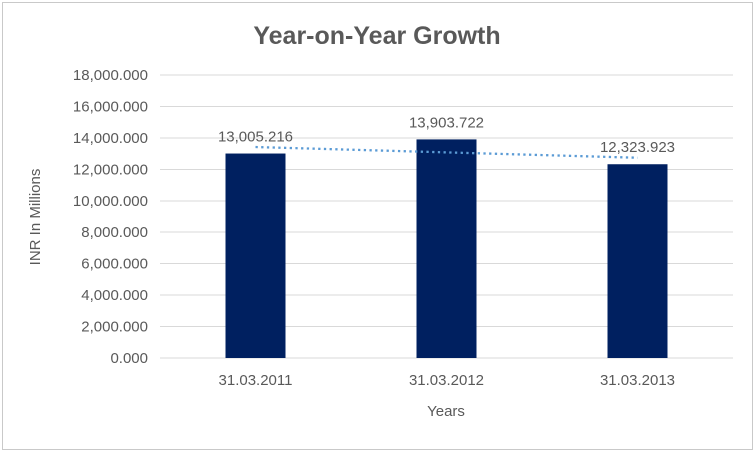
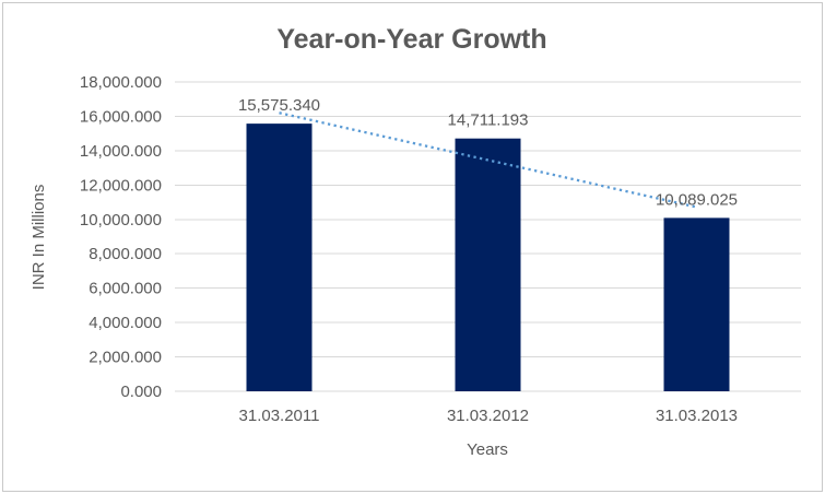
31.03.2011: 13,005.216 -> 15,575.340
31.03.2012: 13,903.722 -> 14,711.193
31.03.2013: 12,323.923 -> 10,089.025
